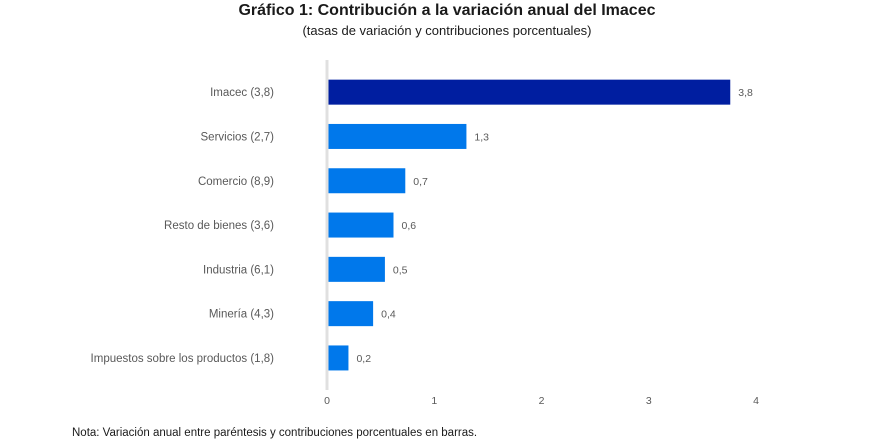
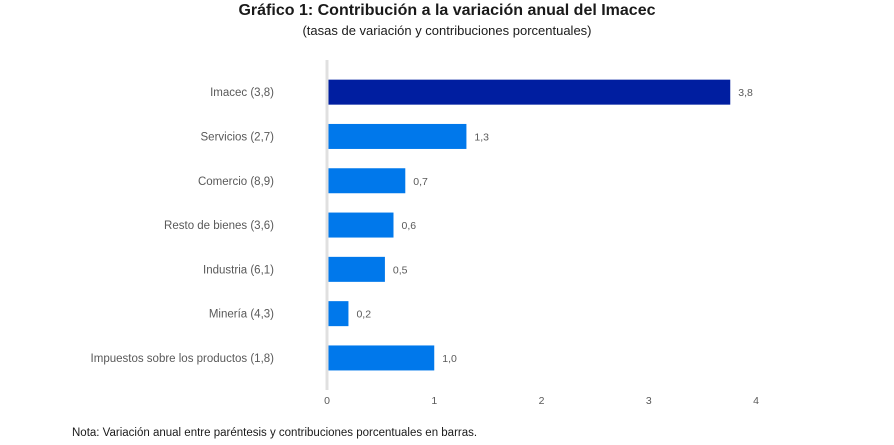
Minería (4,3): 0,4 -> 0,2
Impuestos sobre los productos (1,8): 0,2 -> 1,0
